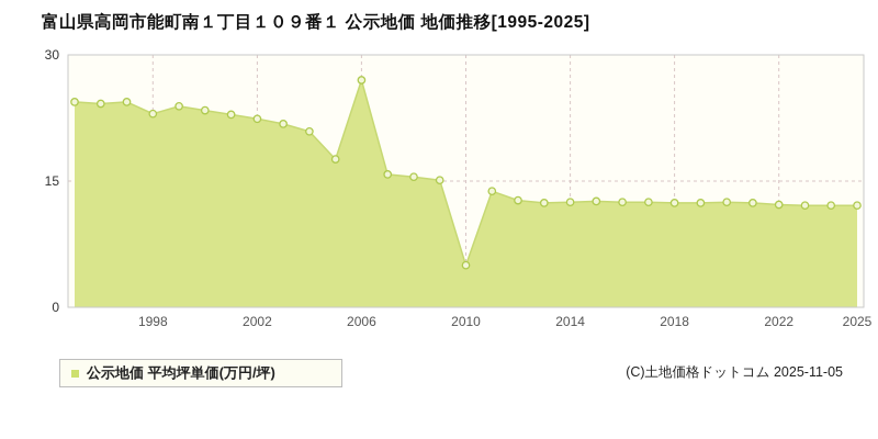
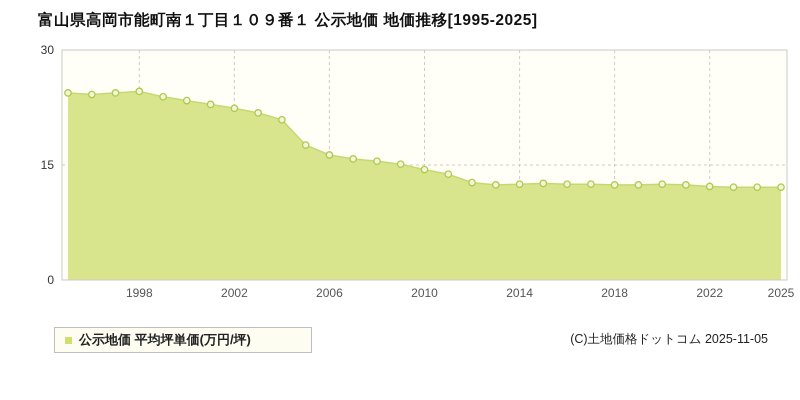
1998: 23 -> 25
2006: 27 -> 16
2010: 5 -> 14
